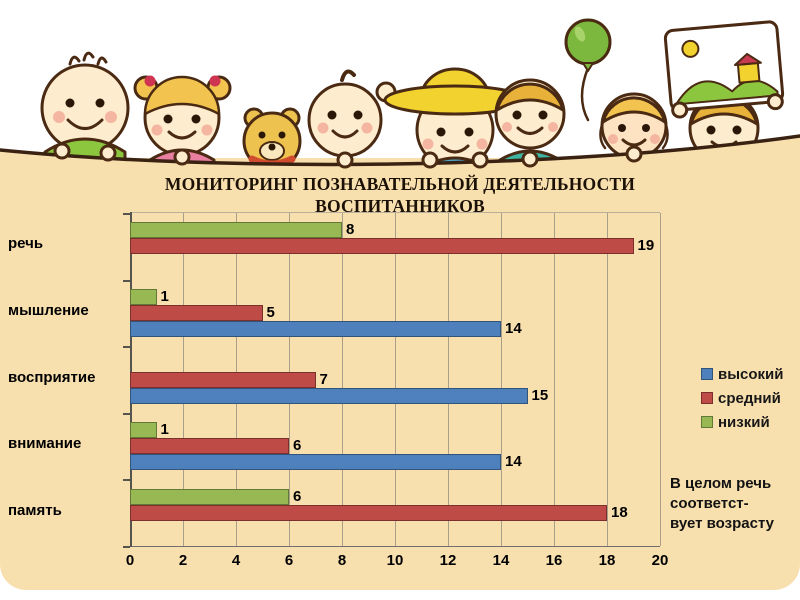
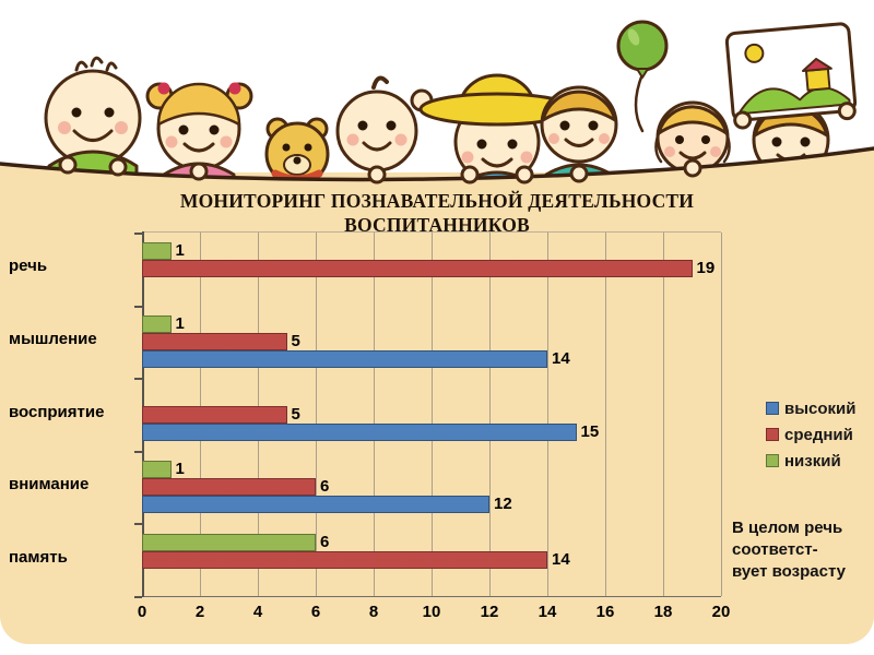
низкий/речь: 8 -> 1
средний/восприятие: 7 -> 5
высокий/внимание: 14 -> 12
средний/память: 18 -> 14
